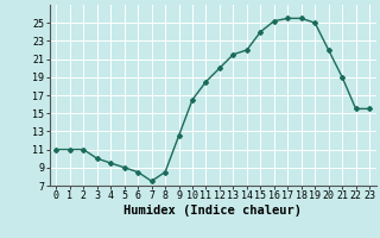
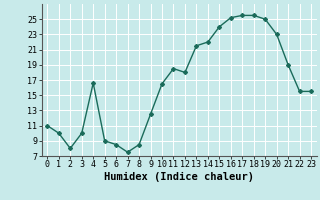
1: 11.0 -> 10.0
2: 11.0 -> 8.0
4: 9.5 -> 16.6
12: 20.0 -> 18.0
20: 22.0 -> 23.0
